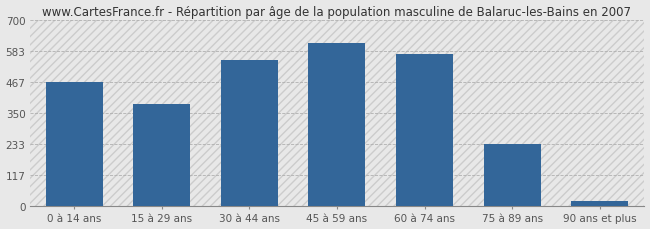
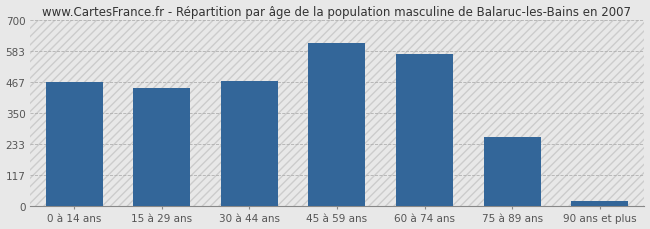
15 à 29 ans: 383 -> 445
30 à 44 ans: 549 -> 470
75 à 89 ans: 233 -> 260
